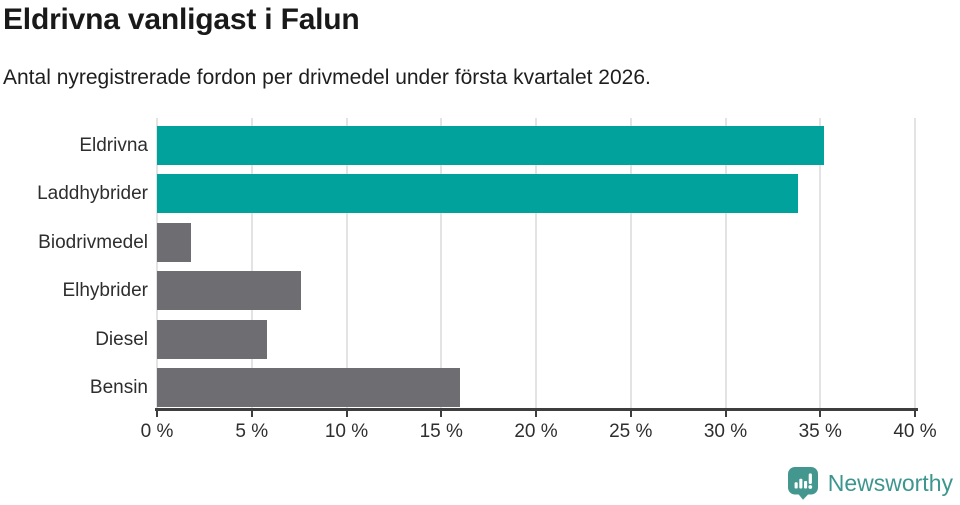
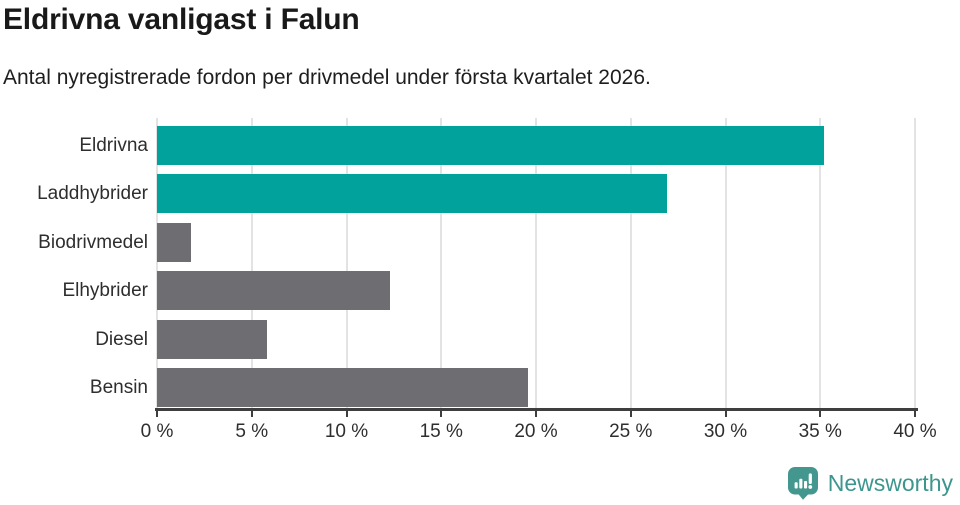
Laddhybrider: 33.8% -> 26.9%
Elhybrider: 7.6% -> 12.3%
Bensin: 16.0% -> 19.6%
